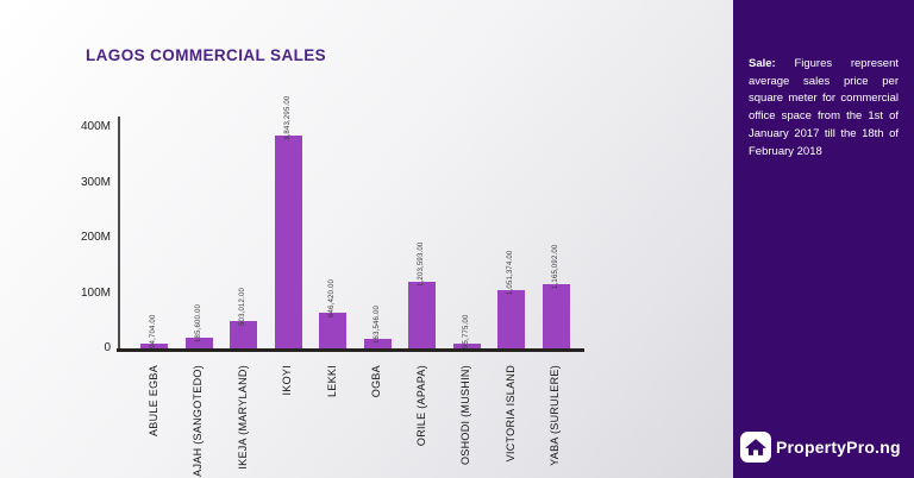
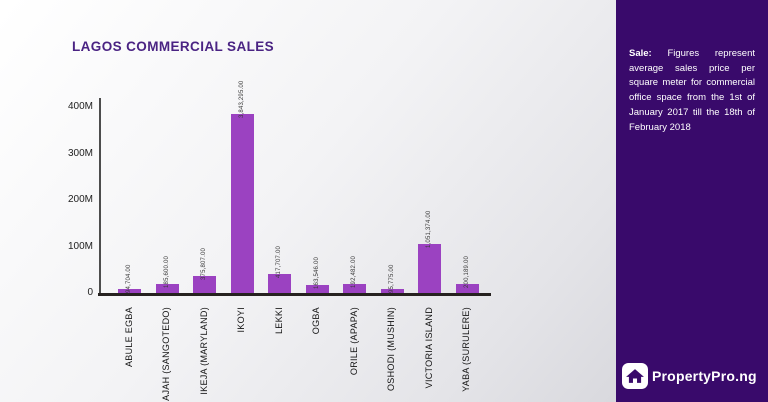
IKEJA (MARYLAND): 503,012.00 -> 375,807.00
LEKKI: 646,420.00 -> 417,707.00
ORILE (APAPA): 1,203,593.00 -> 192,482.00
YABA (SURULERE): 1,165,092.00 -> 200,189.00
